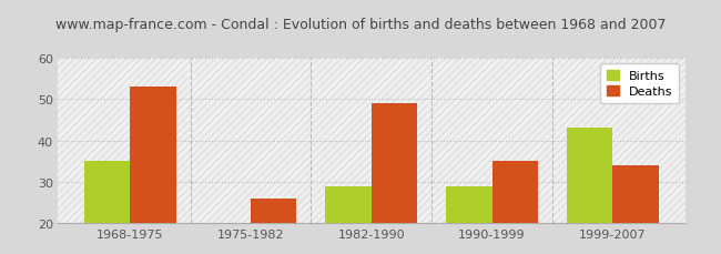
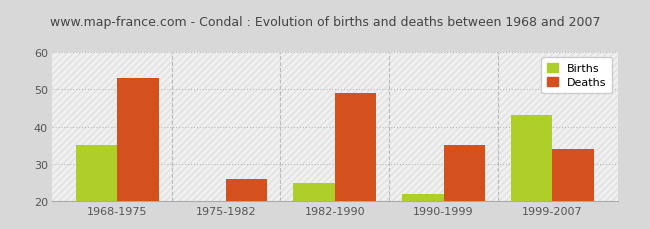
Births/1982-1990: 29 -> 25
Births/1990-1999: 29 -> 22
